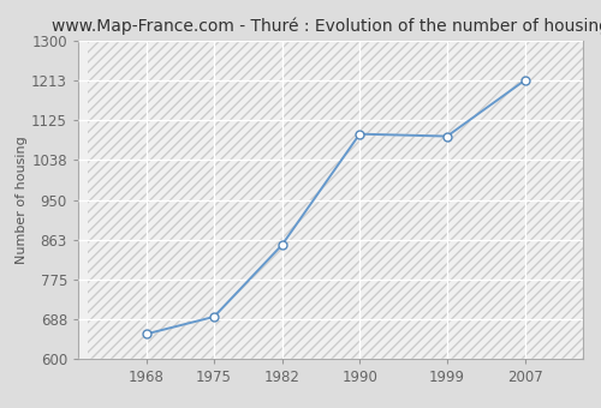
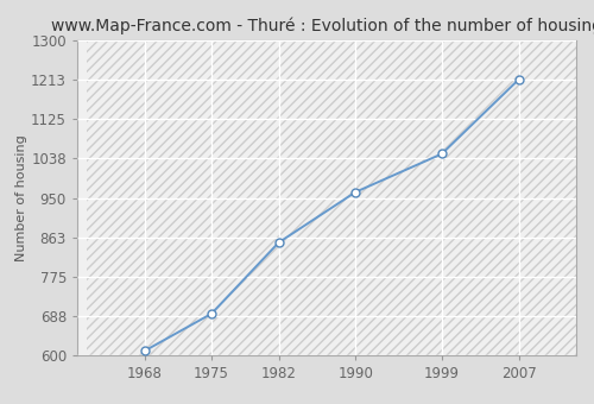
1968: 655 -> 610
1990: 1095 -> 963
1999: 1090 -> 1048
